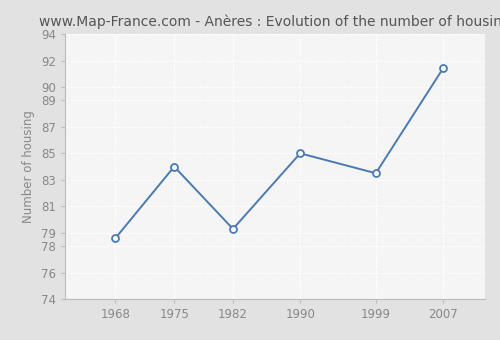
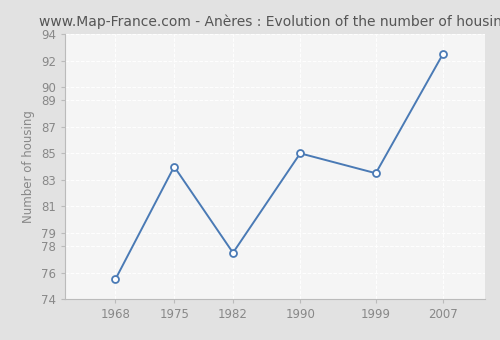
1968: 78.6 -> 75.5
1982: 79.3 -> 77.5
2007: 91.4 -> 92.5
